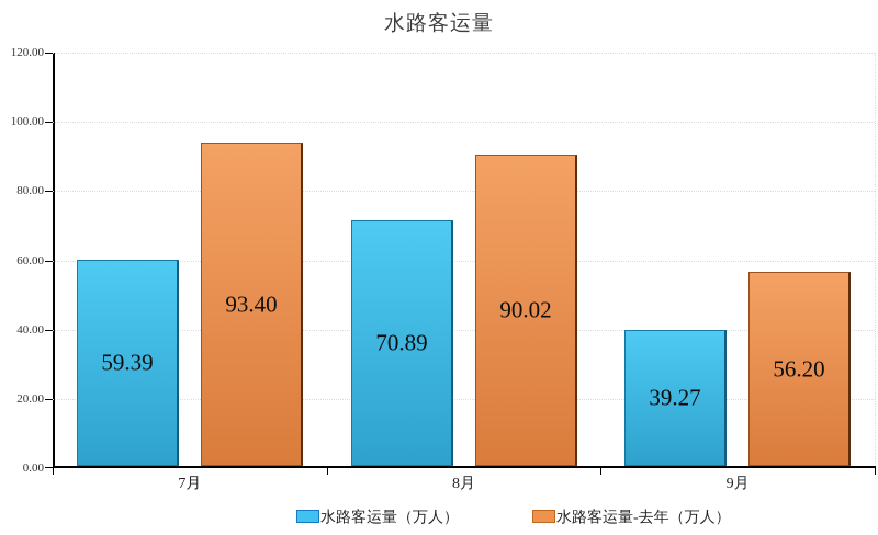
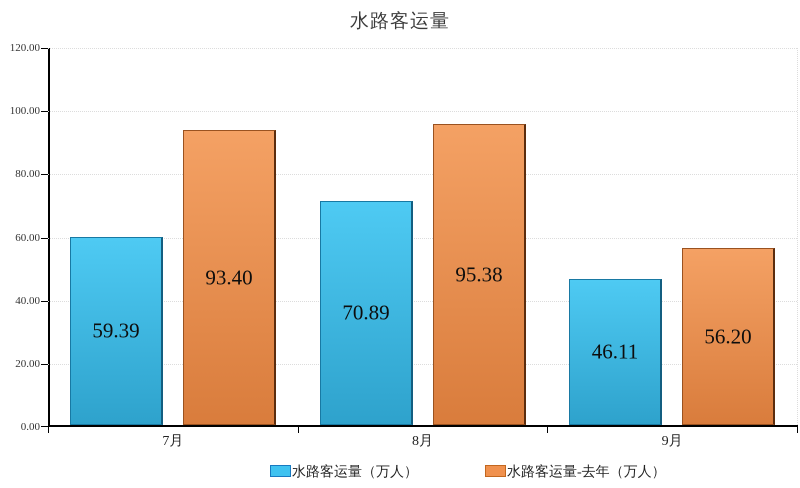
水路客运量-去年（万人）/8月: 90.02 -> 95.38
水路客运量（万人）/9月: 39.27 -> 46.11
